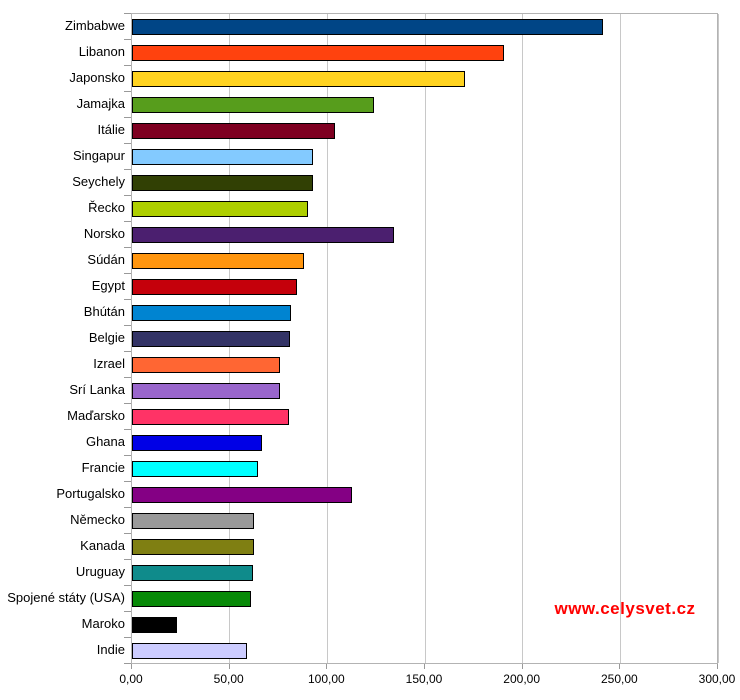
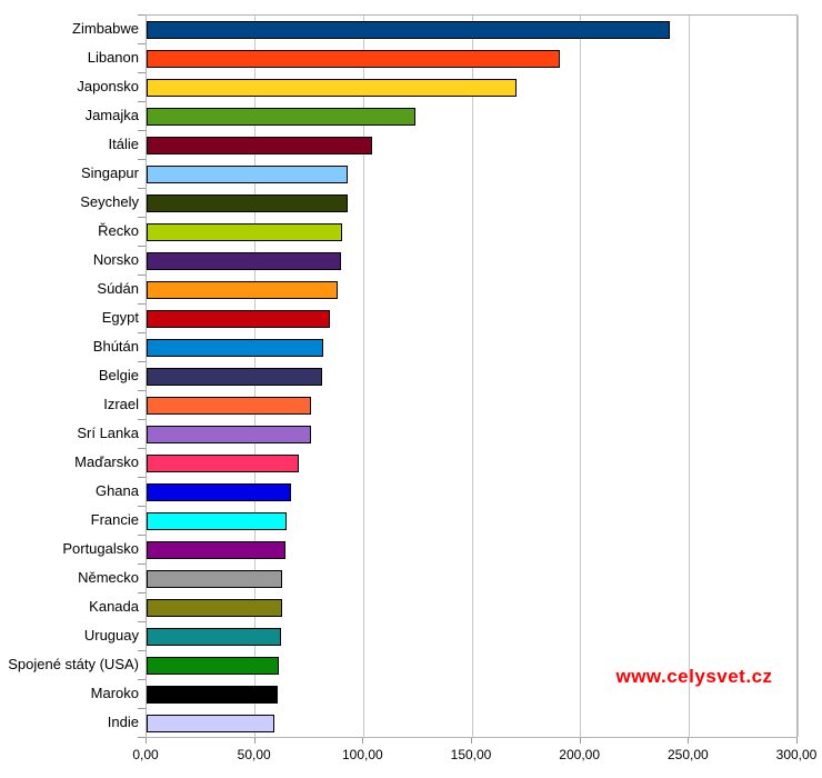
Norsko: 134,00 -> 89,70
Maďarsko: 80,20 -> 70,20
Portugalsko: 112,40 -> 64,20
Maroko: 22,80 -> 60,20
